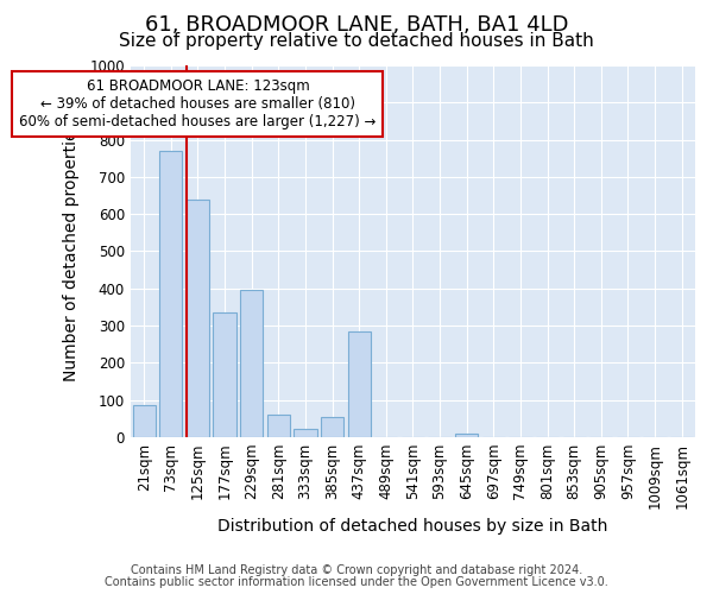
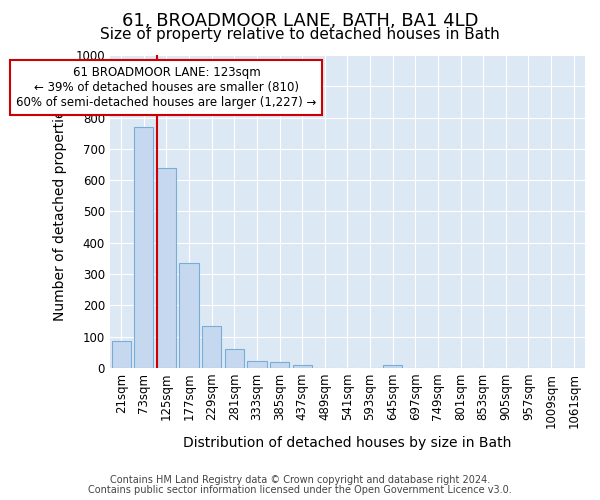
229sqm: 395 -> 135
385sqm: 55 -> 18
437sqm: 285 -> 10
